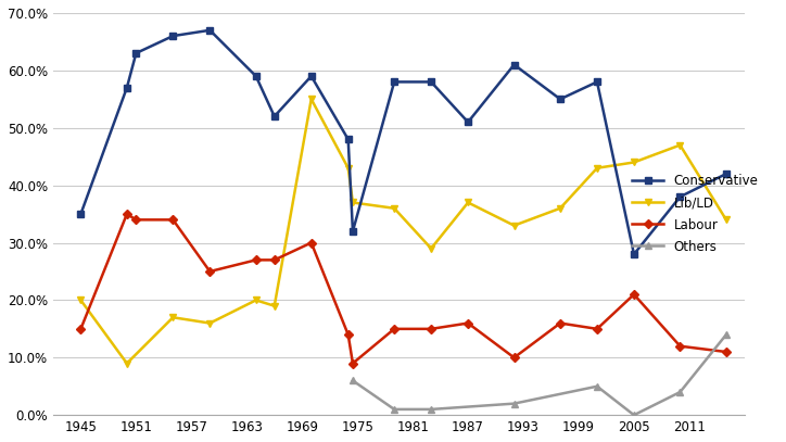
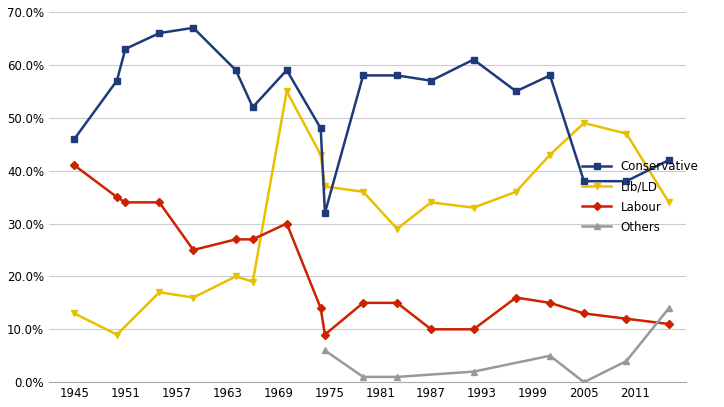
Conservative/1945: 35% -> 46%
Lib/LD/1945: 20% -> 13%
Labour/1945: 15% -> 41%
Conservative/1987: 51% -> 57%
Lib/LD/1987: 37% -> 34%
Labour/1987: 16% -> 10%
Conservative/2005: 28% -> 38%
Lib/LD/2005: 44% -> 49%
Labour/2005: 21% -> 13%
